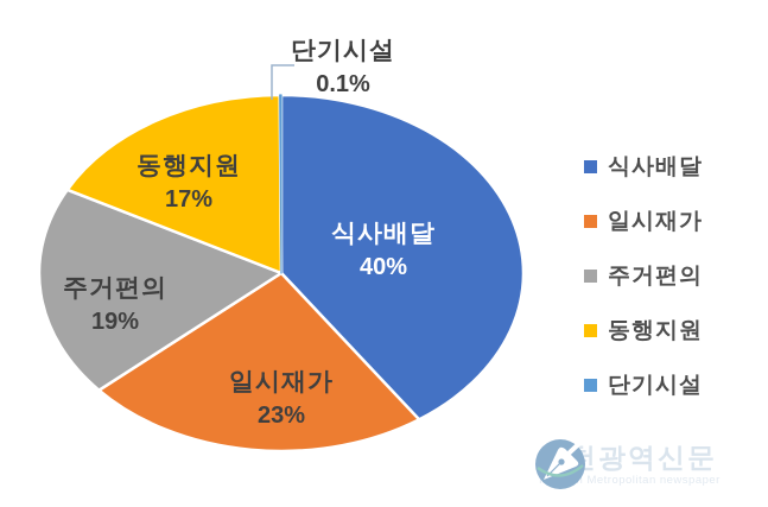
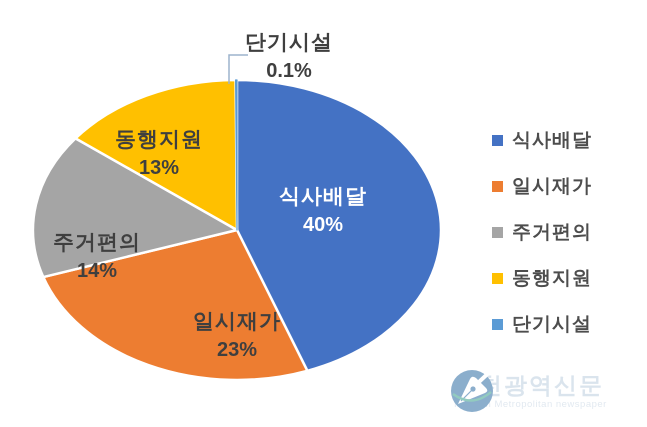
주거편의: 19% -> 14%
동행지원: 17% -> 13%
